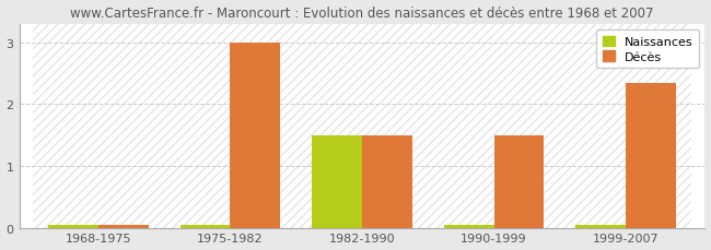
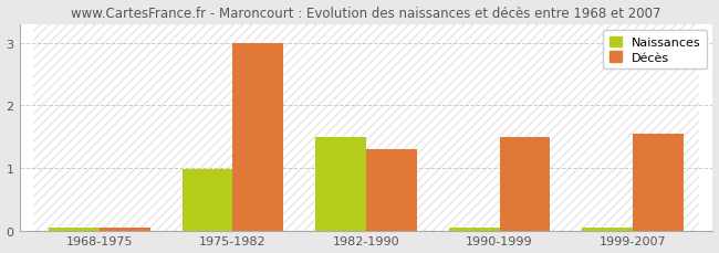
Naissances/1975-1982: 0.04 -> 0.98
Décès/1982-1990: 1.50 -> 1.30
Décès/1999-2007: 2.33 -> 1.54
